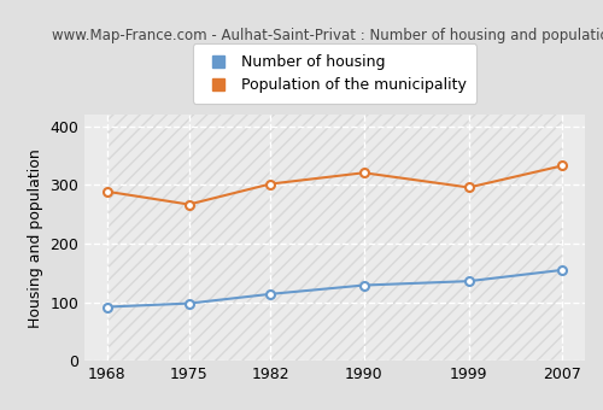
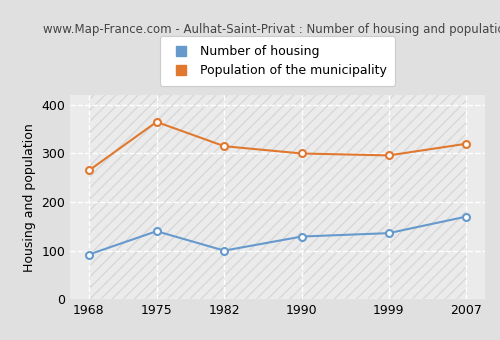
Population of the municipality/1968: 289 -> 265
Number of housing/1975: 98 -> 140
Population of the municipality/1975: 267 -> 365
Number of housing/1982: 114 -> 100
Population of the municipality/1982: 302 -> 315
Population of the municipality/1990: 321 -> 300
Number of housing/2007: 155 -> 170
Population of the municipality/2007: 333 -> 320
